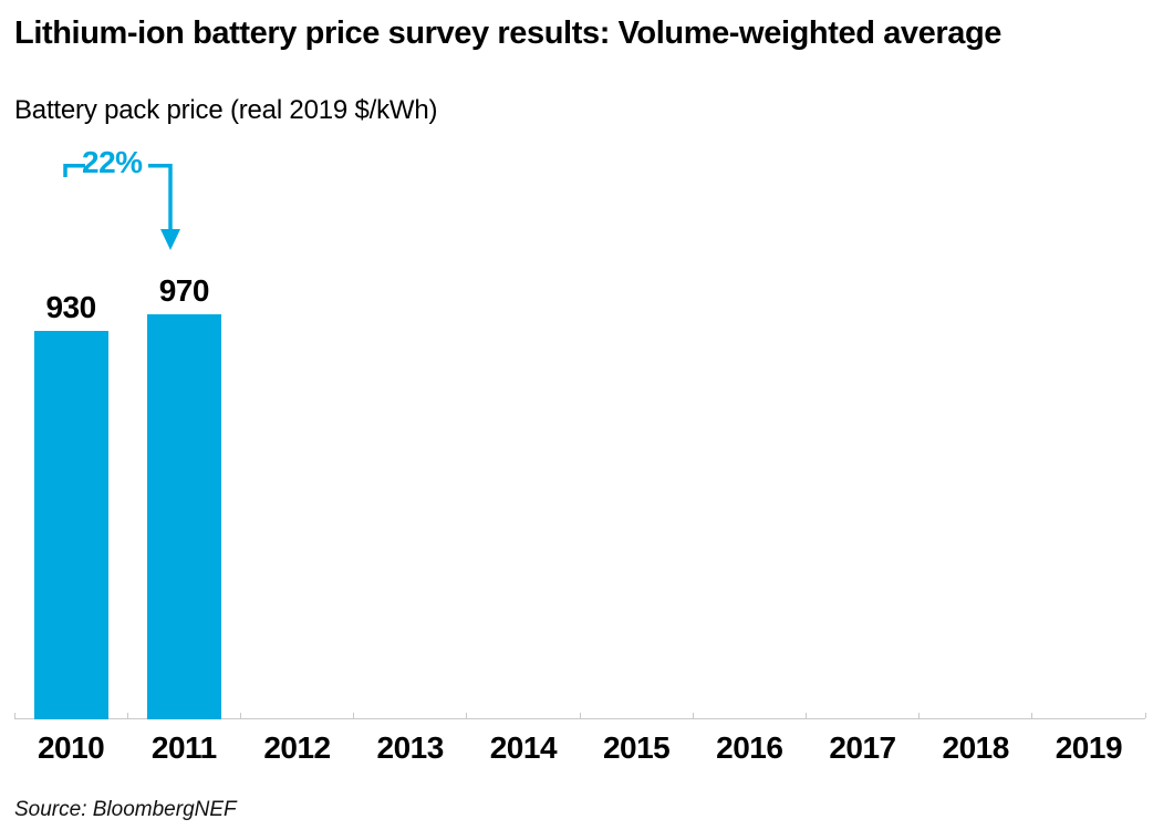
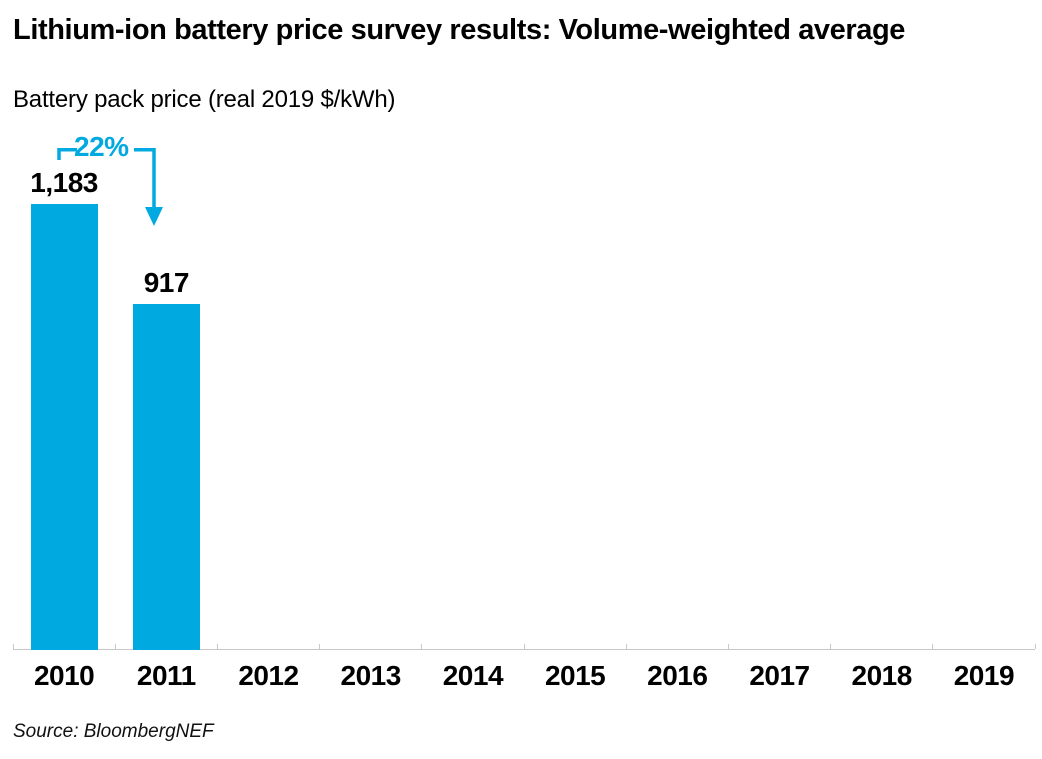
2010: 930 -> 1,183
2011: 970 -> 917
